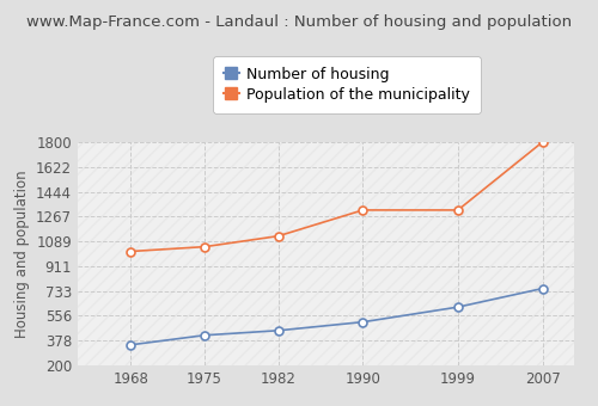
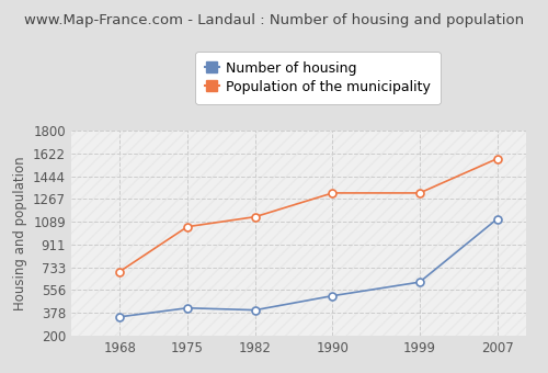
Population of the municipality/1968: 1020 -> 700
Number of housing/1982: 450 -> 400
Number of housing/2007: 750 -> 1110
Population of the municipality/2007: 1800 -> 1580
